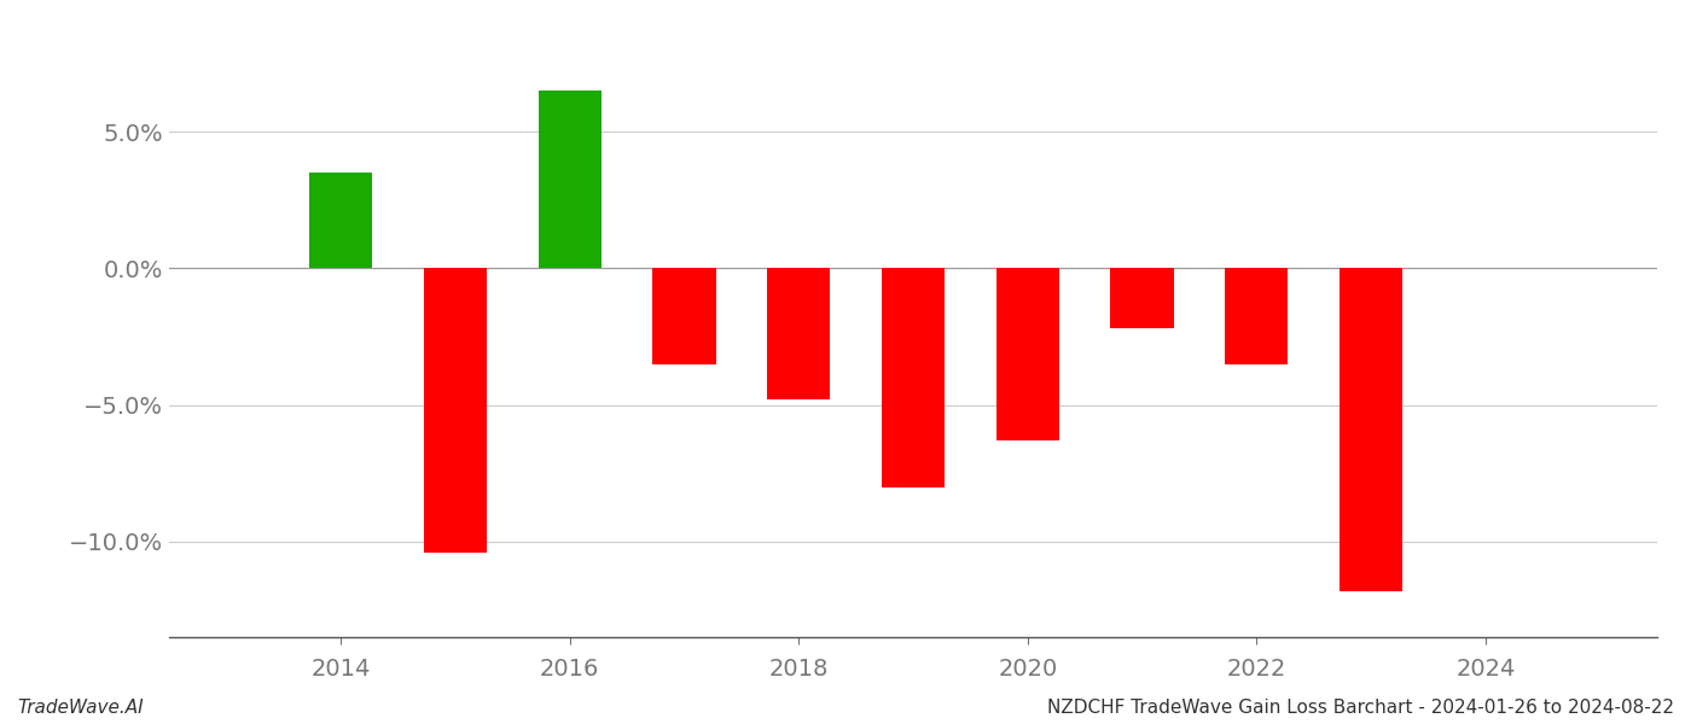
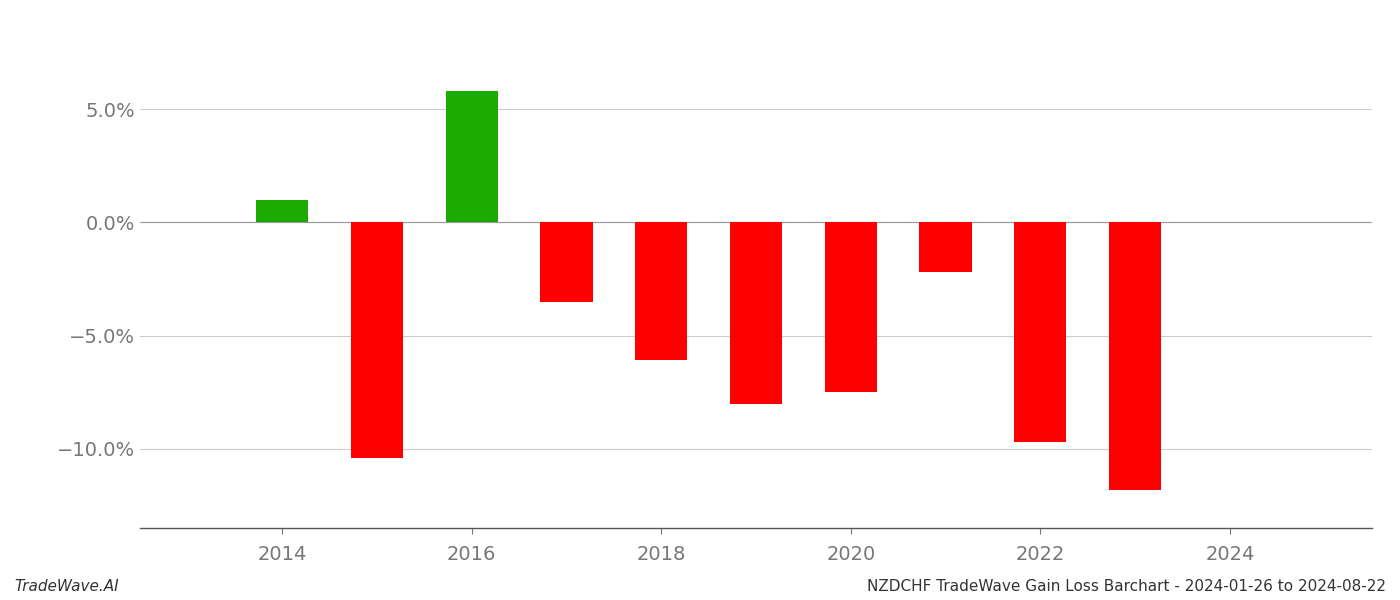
2014: 3.5% -> 1.0%
2016: 6.5% -> 5.8%
2018: -4.8% -> -6.1%
2020: -6.3% -> -7.5%
2022: -3.5% -> -9.7%
